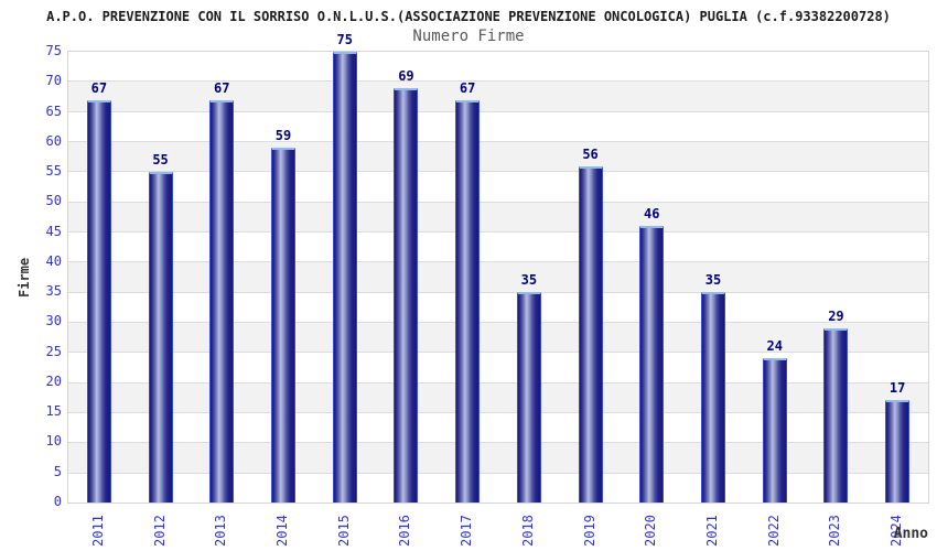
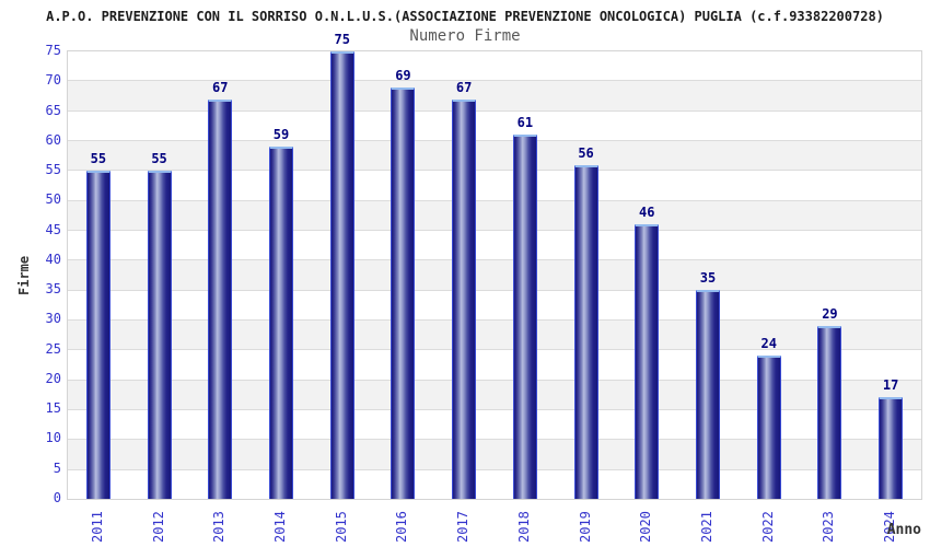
2011: 67 -> 55
2018: 35 -> 61
